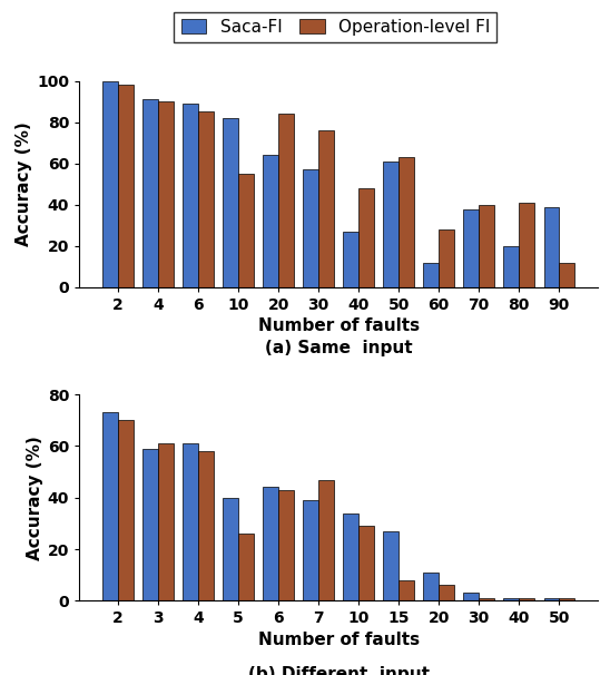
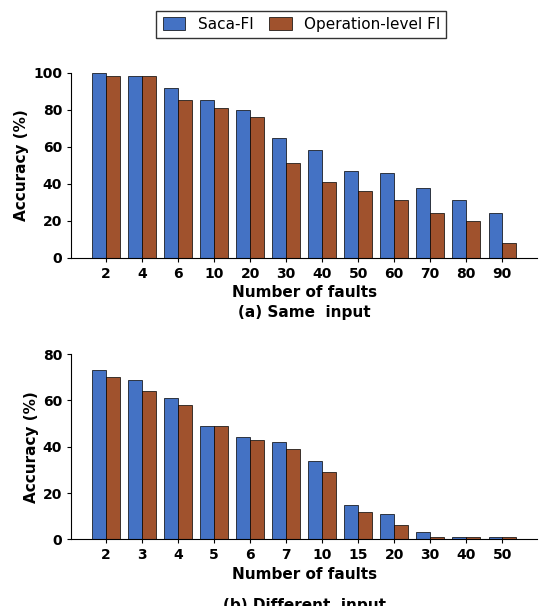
(a) Same input/Saca-FI/4: 91 -> 98
(a) Same input/Operation-level FI/4: 90 -> 98
(a) Same input/Saca-FI/6: 89 -> 92
(a) Same input/Saca-FI/10: 82 -> 85
(a) Same input/Operation-level FI/10: 55 -> 81
(a) Same input/Saca-FI/20: 64 -> 80
(a) Same input/Operation-level FI/20: 84 -> 76
(a) Same input/Saca-FI/30: 57 -> 65
(a) Same input/Operation-level FI/30: 76 -> 51
(a) Same input/Saca-FI/40: 27 -> 58
(a) Same input/Operation-level FI/40: 48 -> 41
(a) Same input/Saca-FI/50: 61 -> 47
(a) Same input/Operation-level FI/50: 63 -> 36
(a) Same input/Saca-FI/60: 12 -> 46
(a) Same input/Operation-level FI/60: 28 -> 31
(a) Same input/Operation-level FI/70: 40 -> 24
(a) Same input/Saca-FI/80: 20 -> 31
(a) Same input/Operation-level FI/80: 41 -> 20
(a) Same input/Saca-FI/90: 39 -> 24
(a) Same input/Operation-level FI/90: 12 -> 8
Saca-FI/3: 59 -> 69
Operation-level FI/3: 61 -> 64
Saca-FI/5: 40 -> 49
Operation-level FI/5: 26 -> 49
Saca-FI/7: 39 -> 42
Operation-level FI/7: 47 -> 39
Saca-FI/15: 27 -> 15
Operation-level FI/15: 8 -> 12
